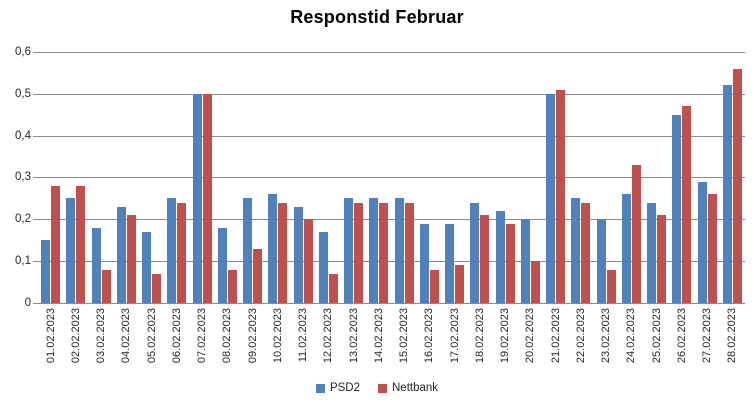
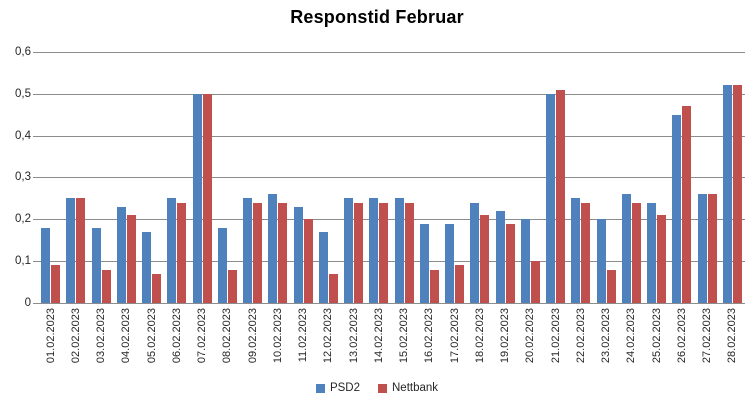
PSD2/01.02.2023: 0,15 -> 0,18
Nettbank/01.02.2023: 0,28 -> 0,09
Nettbank/02.02.2023: 0,28 -> 0,25
Nettbank/09.02.2023: 0,13 -> 0,24
Nettbank/24.02.2023: 0,33 -> 0,24
PSD2/27.02.2023: 0,29 -> 0,26
Nettbank/28.02.2023: 0,56 -> 0,52
